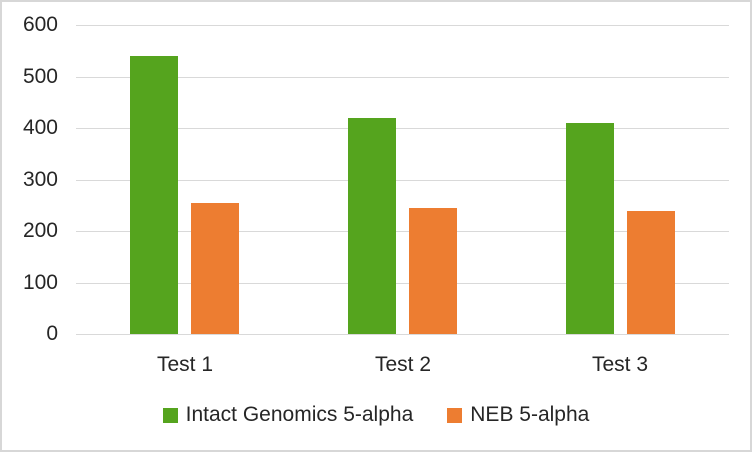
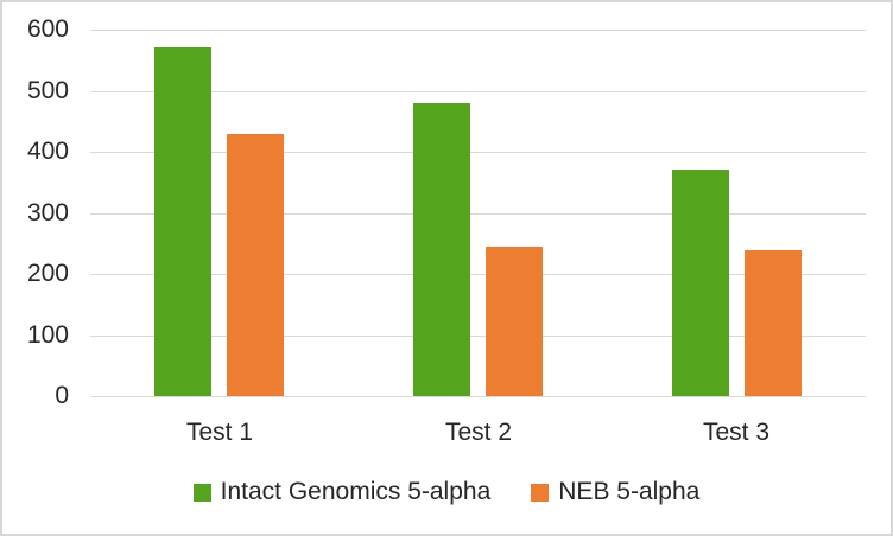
Intact Genomics 5-alpha/Test 1: 540 -> 570
NEB 5-alpha/Test 1: 260 -> 430
Intact Genomics 5-alpha/Test 2: 420 -> 480
Intact Genomics 5-alpha/Test 3: 410 -> 370
